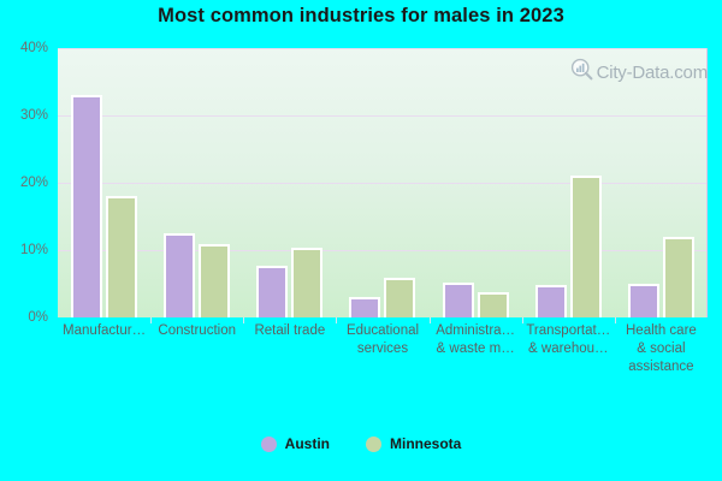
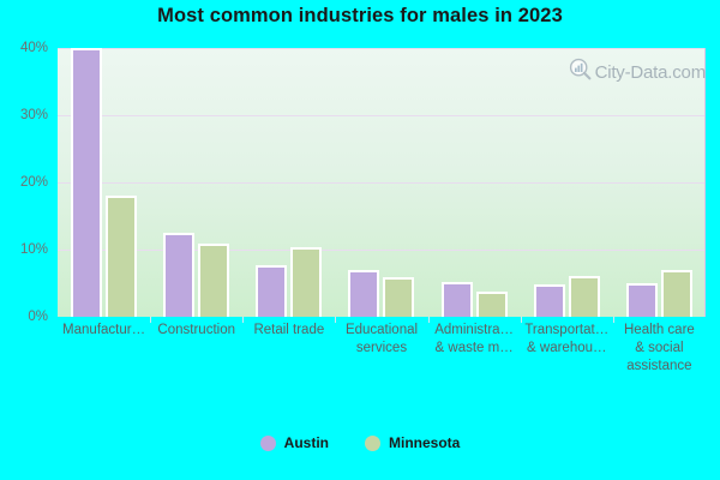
Austin/Manufactur…: 33% -> 40%
Austin/Educational services: 3% -> 7%
Minnesota/Transportat… & warehou…: 21% -> 6%
Minnesota/Health care & social assistance: 12% -> 7%
